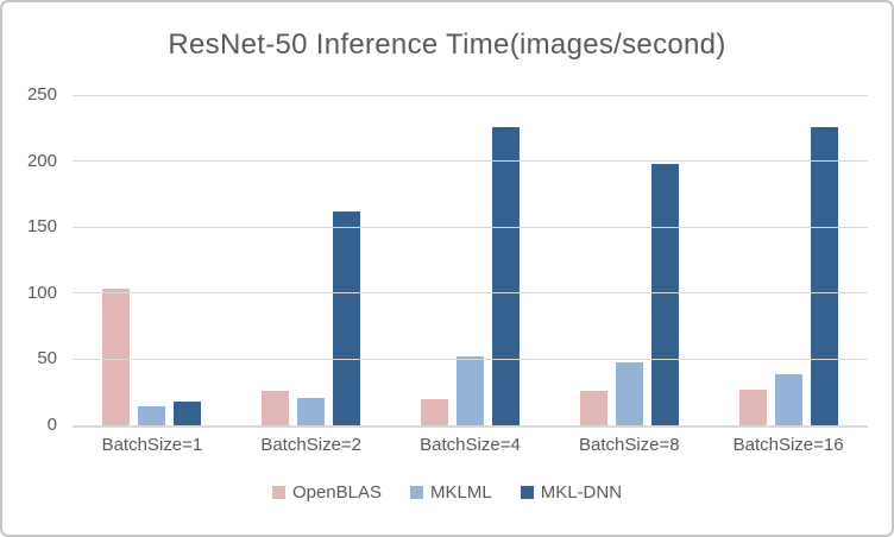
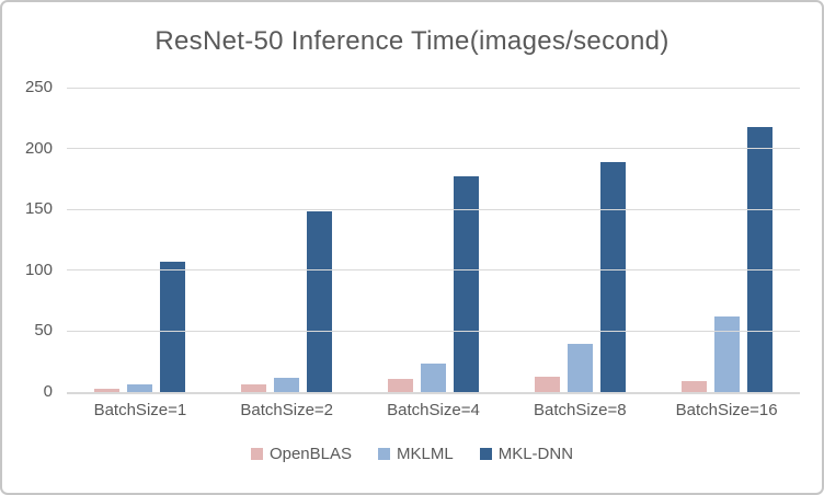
OpenBLAS/BatchSize=1: 103 -> 3
MKLML/BatchSize=1: 14 -> 6
MKL-DNN/BatchSize=1: 18 -> 107
OpenBLAS/BatchSize=2: 26 -> 6
MKLML/BatchSize=2: 21 -> 12
MKL-DNN/BatchSize=2: 162 -> 148
OpenBLAS/BatchSize=4: 20 -> 11
MKLML/BatchSize=4: 52 -> 23
MKL-DNN/BatchSize=4: 226 -> 177
OpenBLAS/BatchSize=8: 26 -> 13
MKLML/BatchSize=8: 48 -> 40
MKL-DNN/BatchSize=8: 198 -> 189
OpenBLAS/BatchSize=16: 27 -> 9
MKLML/BatchSize=16: 39 -> 62
MKL-DNN/BatchSize=16: 226 -> 218
